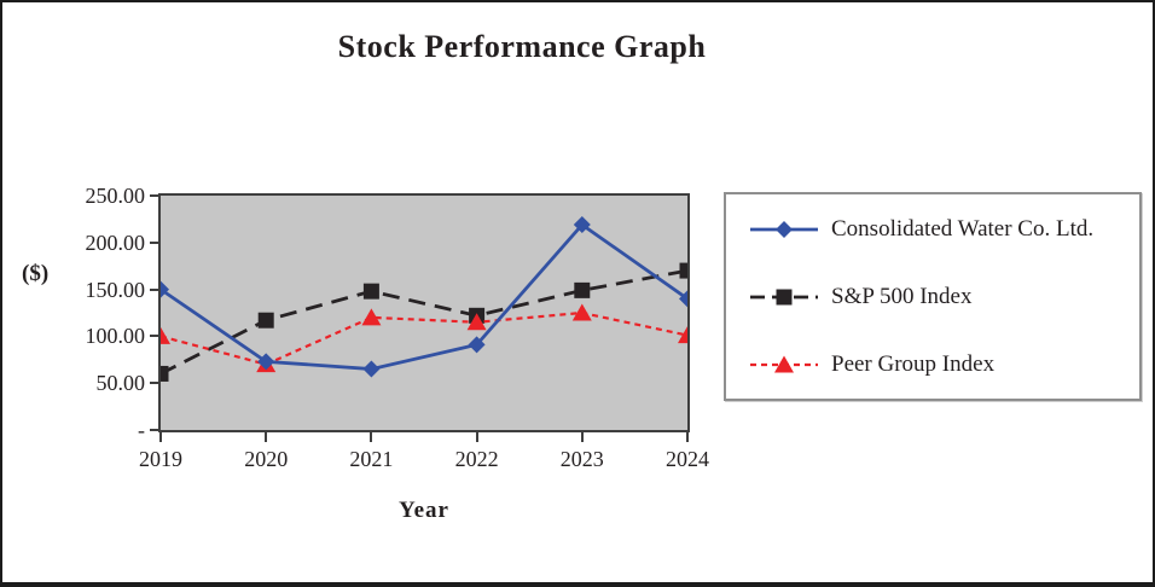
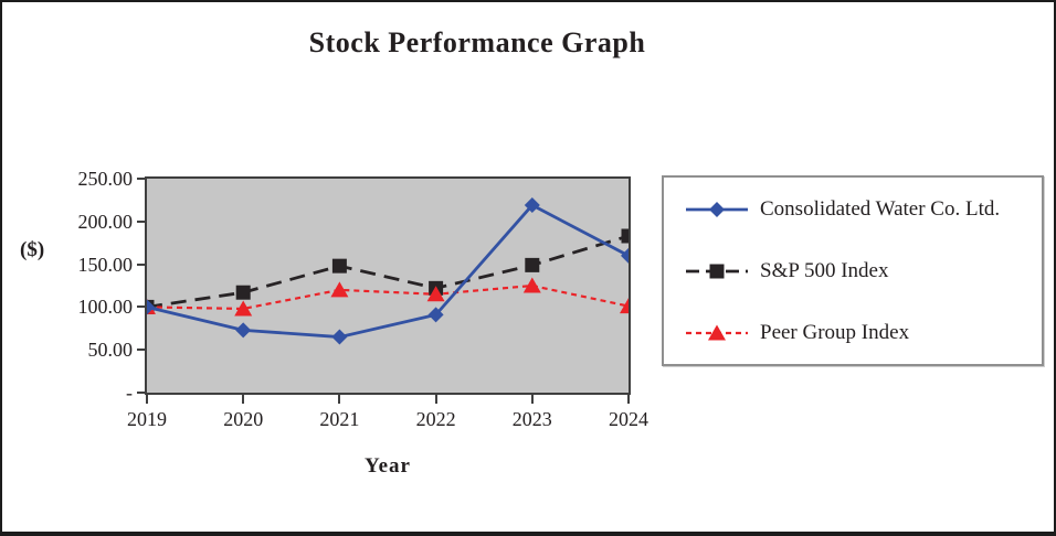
Consolidated Water Co. Ltd./2019: 150 -> 100
S&P 500 Index/2019: 60 -> 100
Peer Group Index/2020: 70 -> 100
Consolidated Water Co. Ltd./2024: 140 -> 160
S&P 500 Index/2024: 170 -> 180
